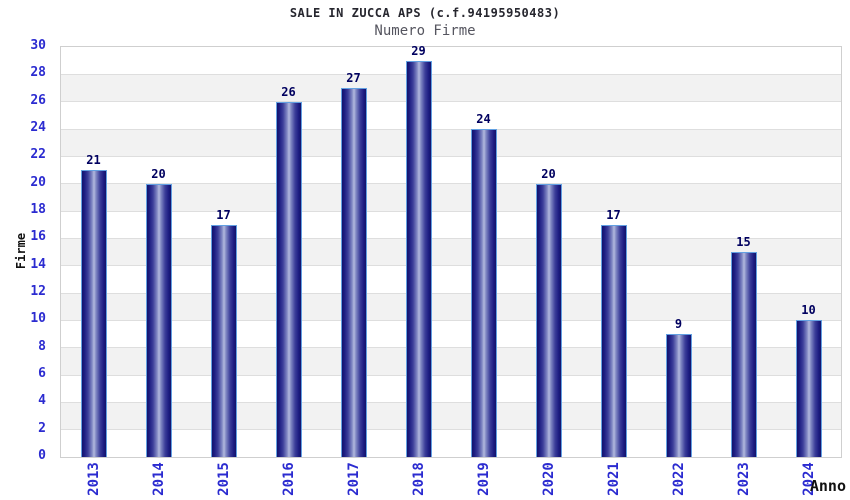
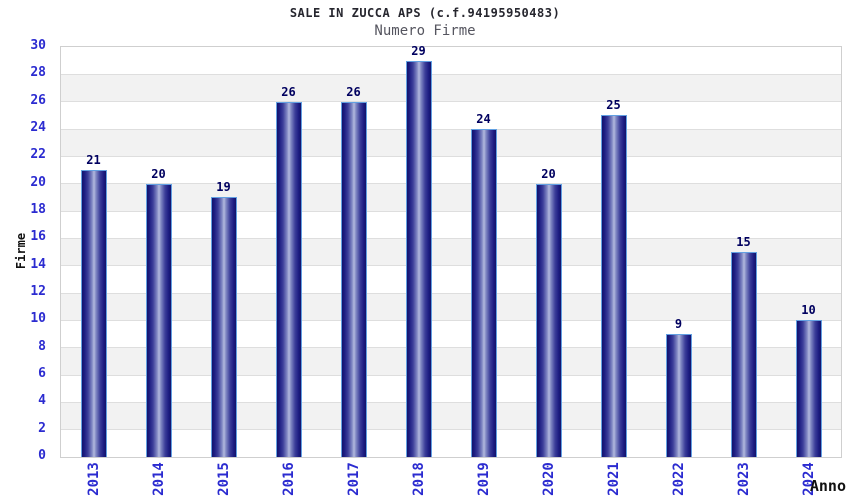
2015: 17 -> 19
2017: 27 -> 26
2021: 17 -> 25
